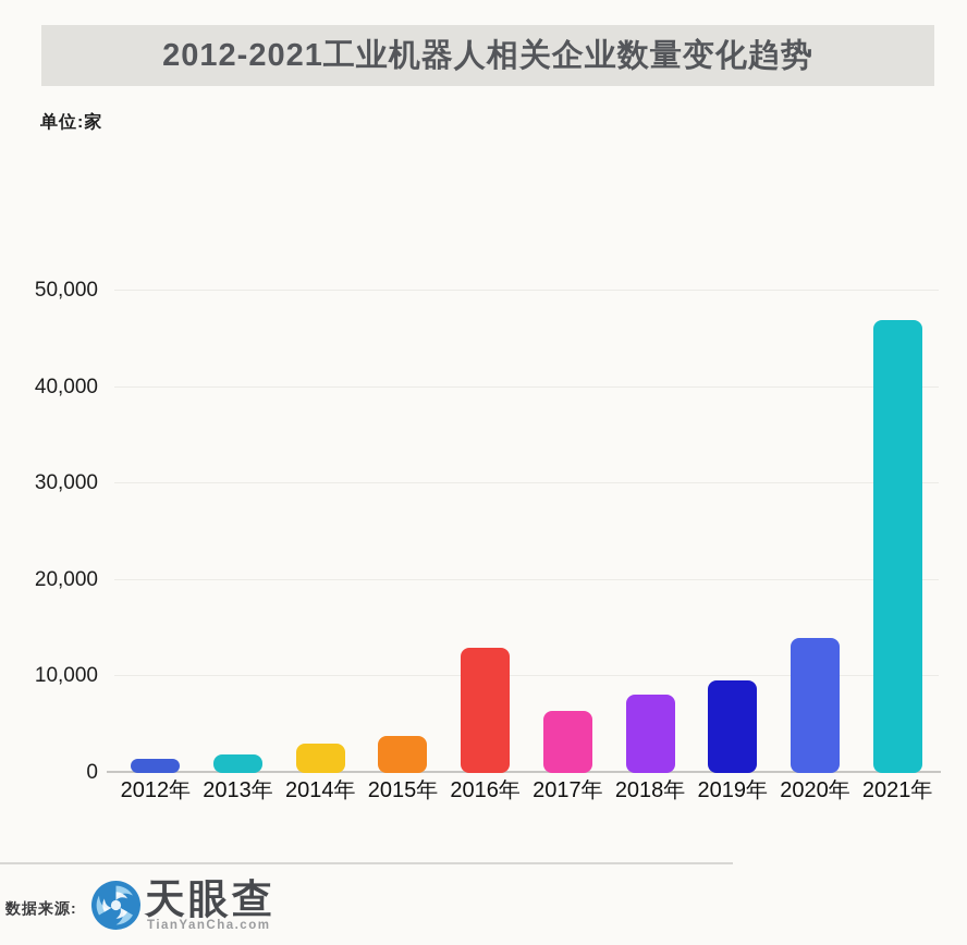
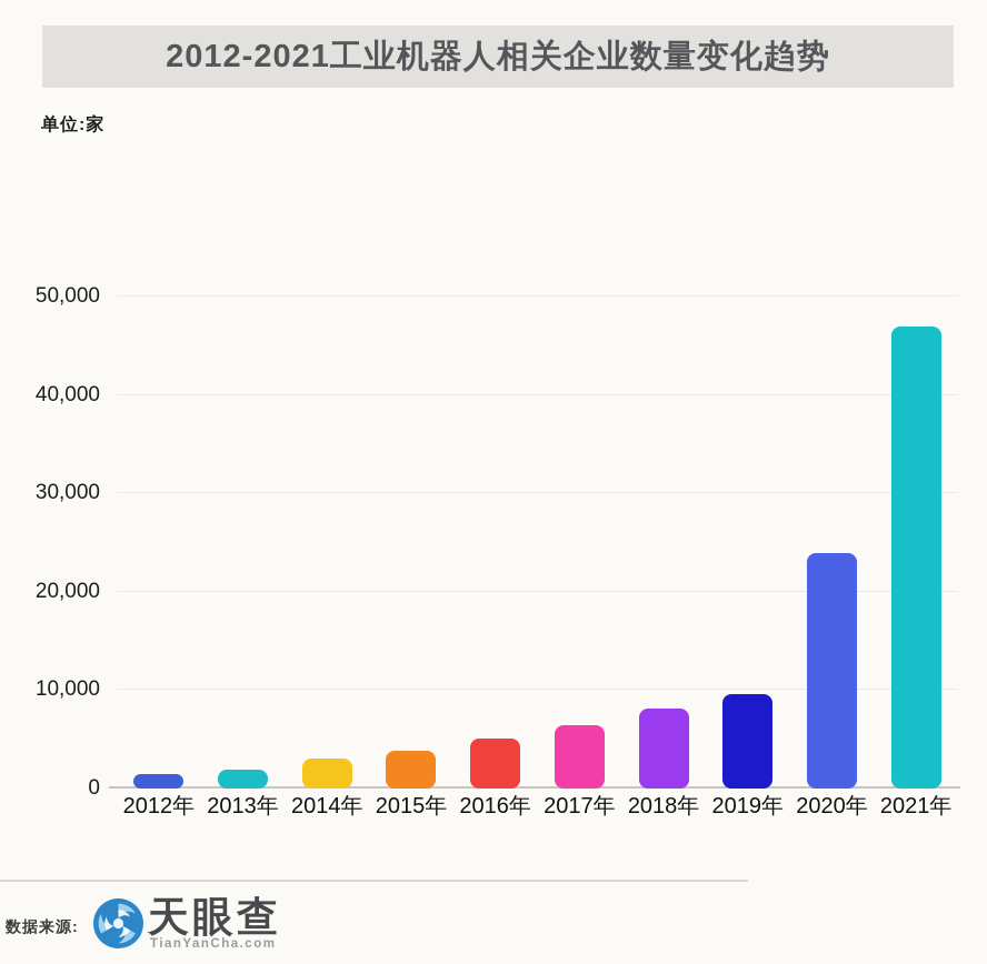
2016年: 13000 -> 5000
2020年: 14000 -> 24000
